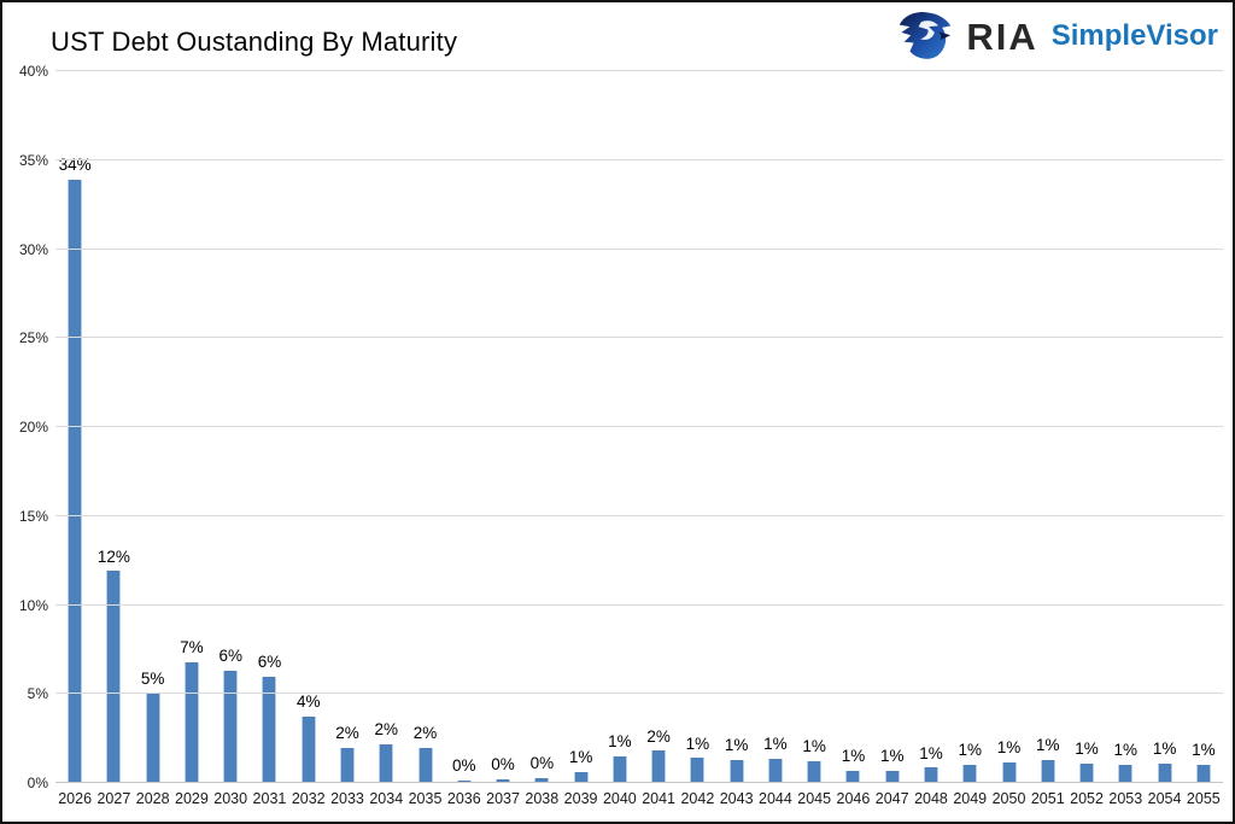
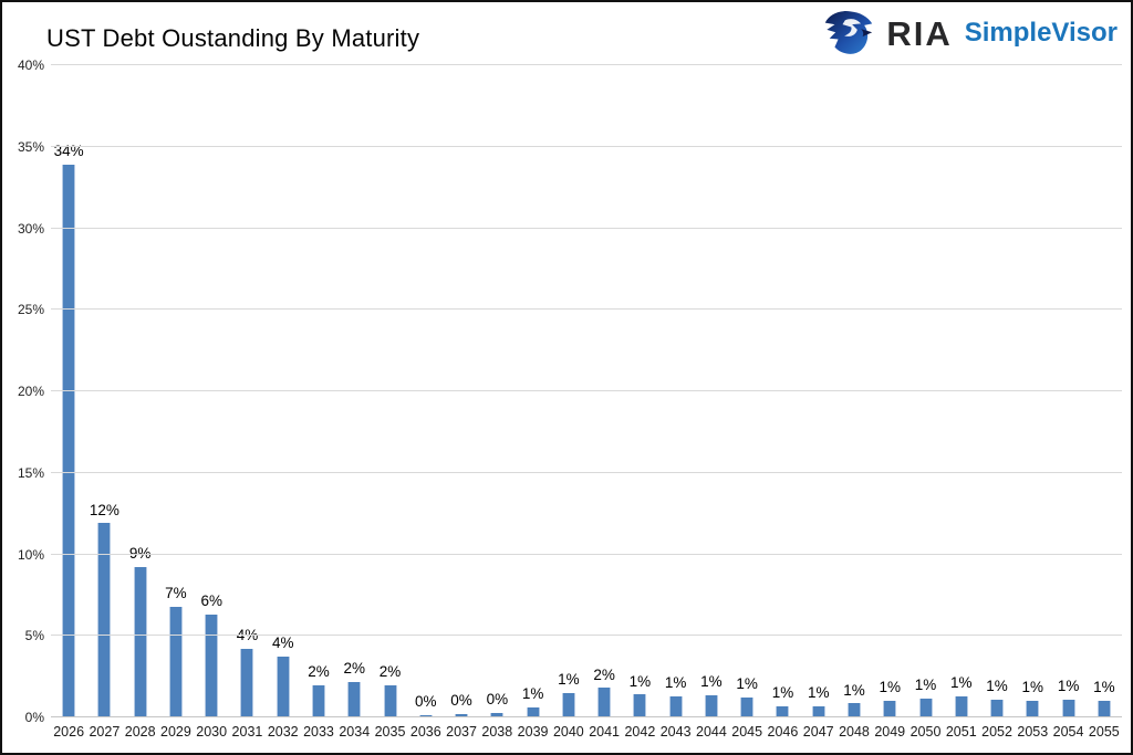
2028: 5% -> 9%
2031: 6% -> 4%
